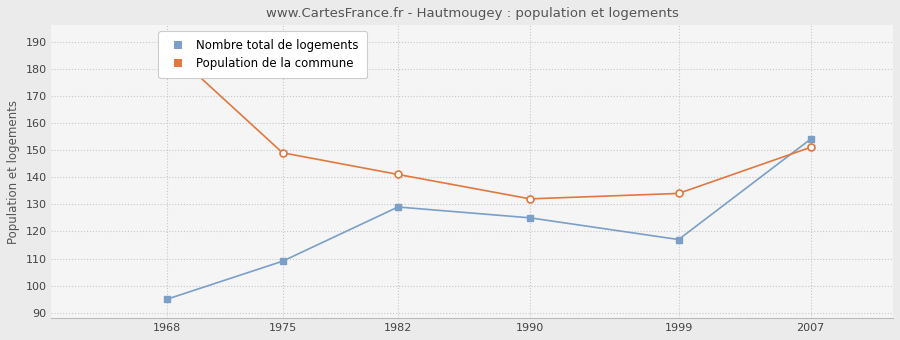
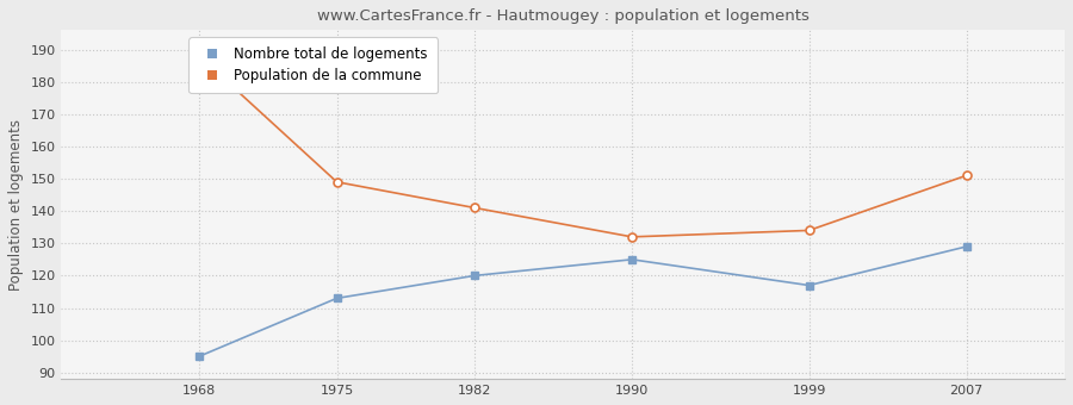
Nombre total de logements/1975: 109 -> 113
Nombre total de logements/1982: 129 -> 120
Nombre total de logements/2007: 154 -> 129
